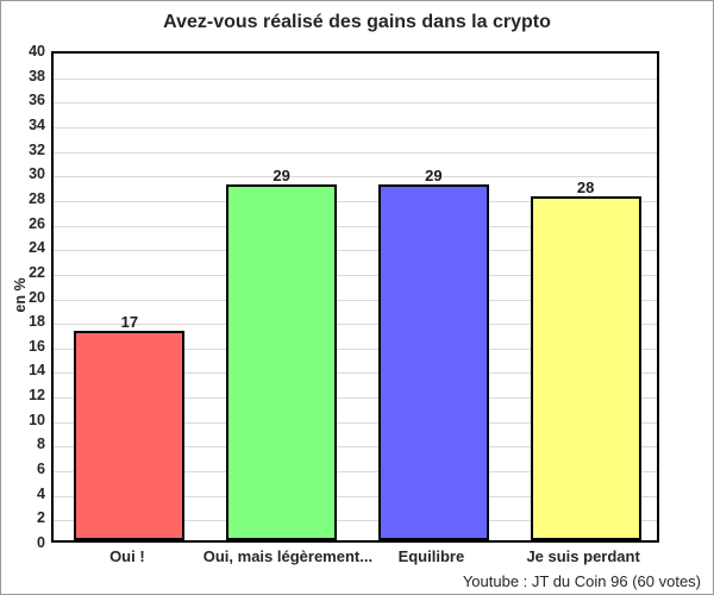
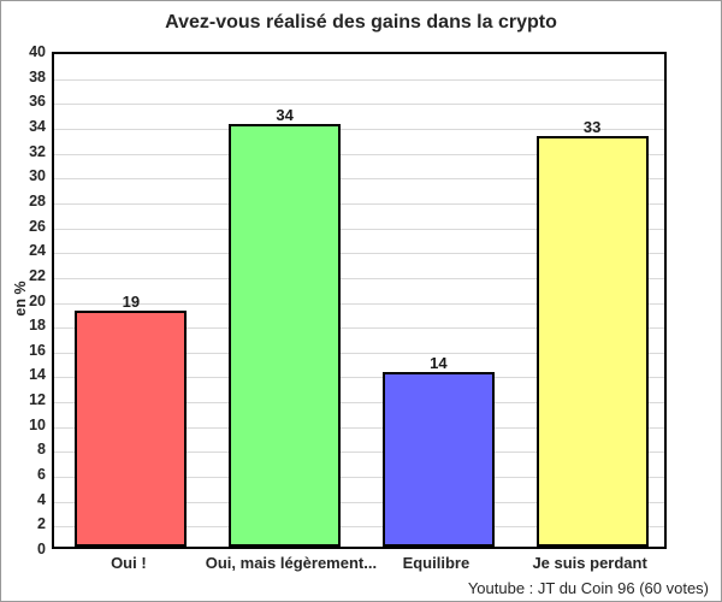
Oui !: 17 -> 19
Oui, mais légèrement...: 29 -> 34
Equilibre: 29 -> 14
Je suis perdant: 28 -> 33
